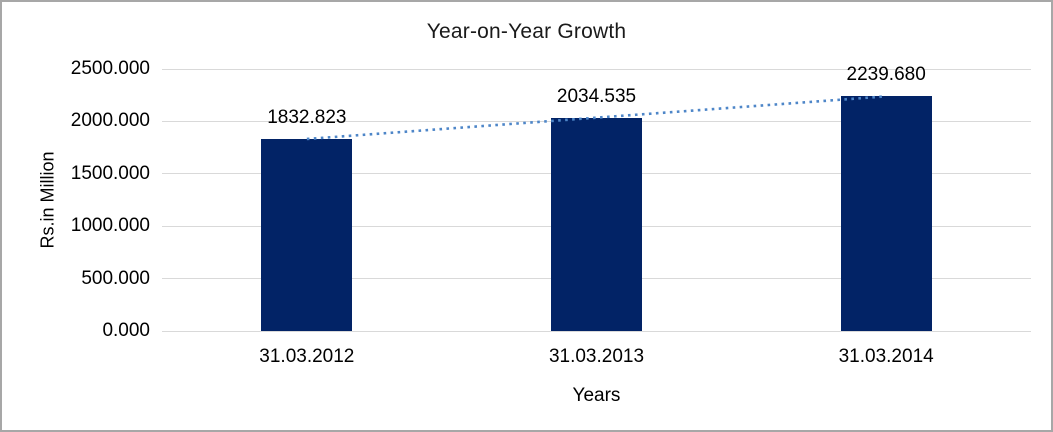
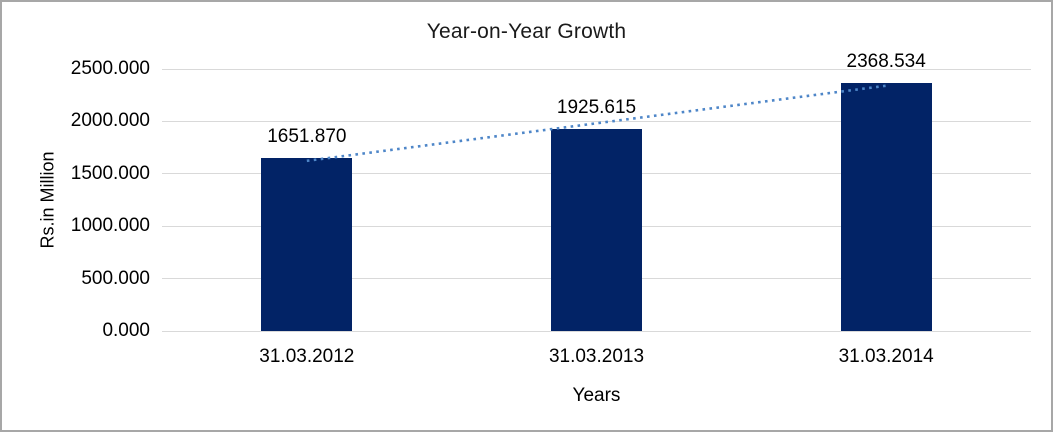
31.03.2012: 1832.823 -> 1651.870
31.03.2013: 2034.535 -> 1925.615
31.03.2014: 2239.680 -> 2368.534
